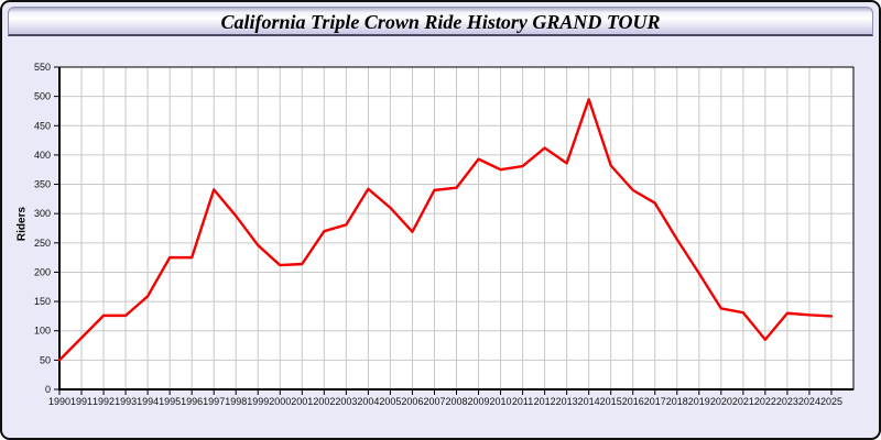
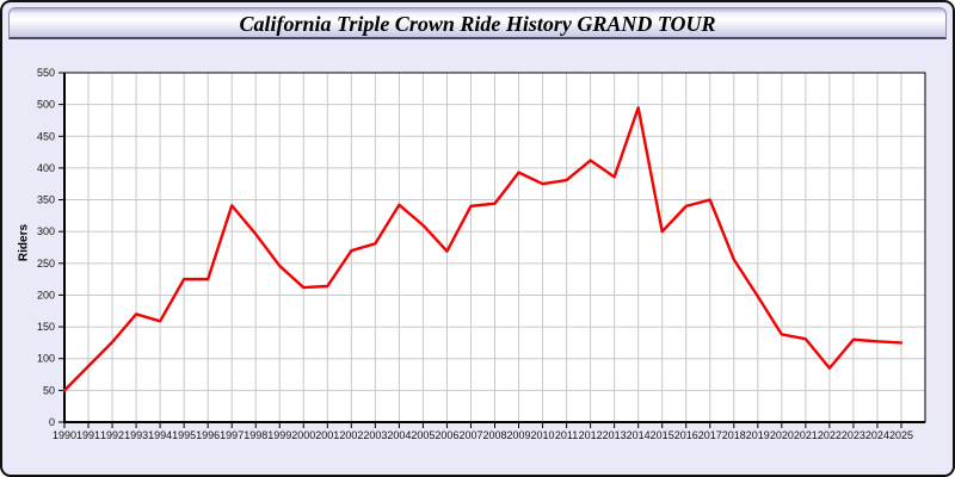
1993: 130 -> 170
2015: 380 -> 300
2017: 320 -> 350
